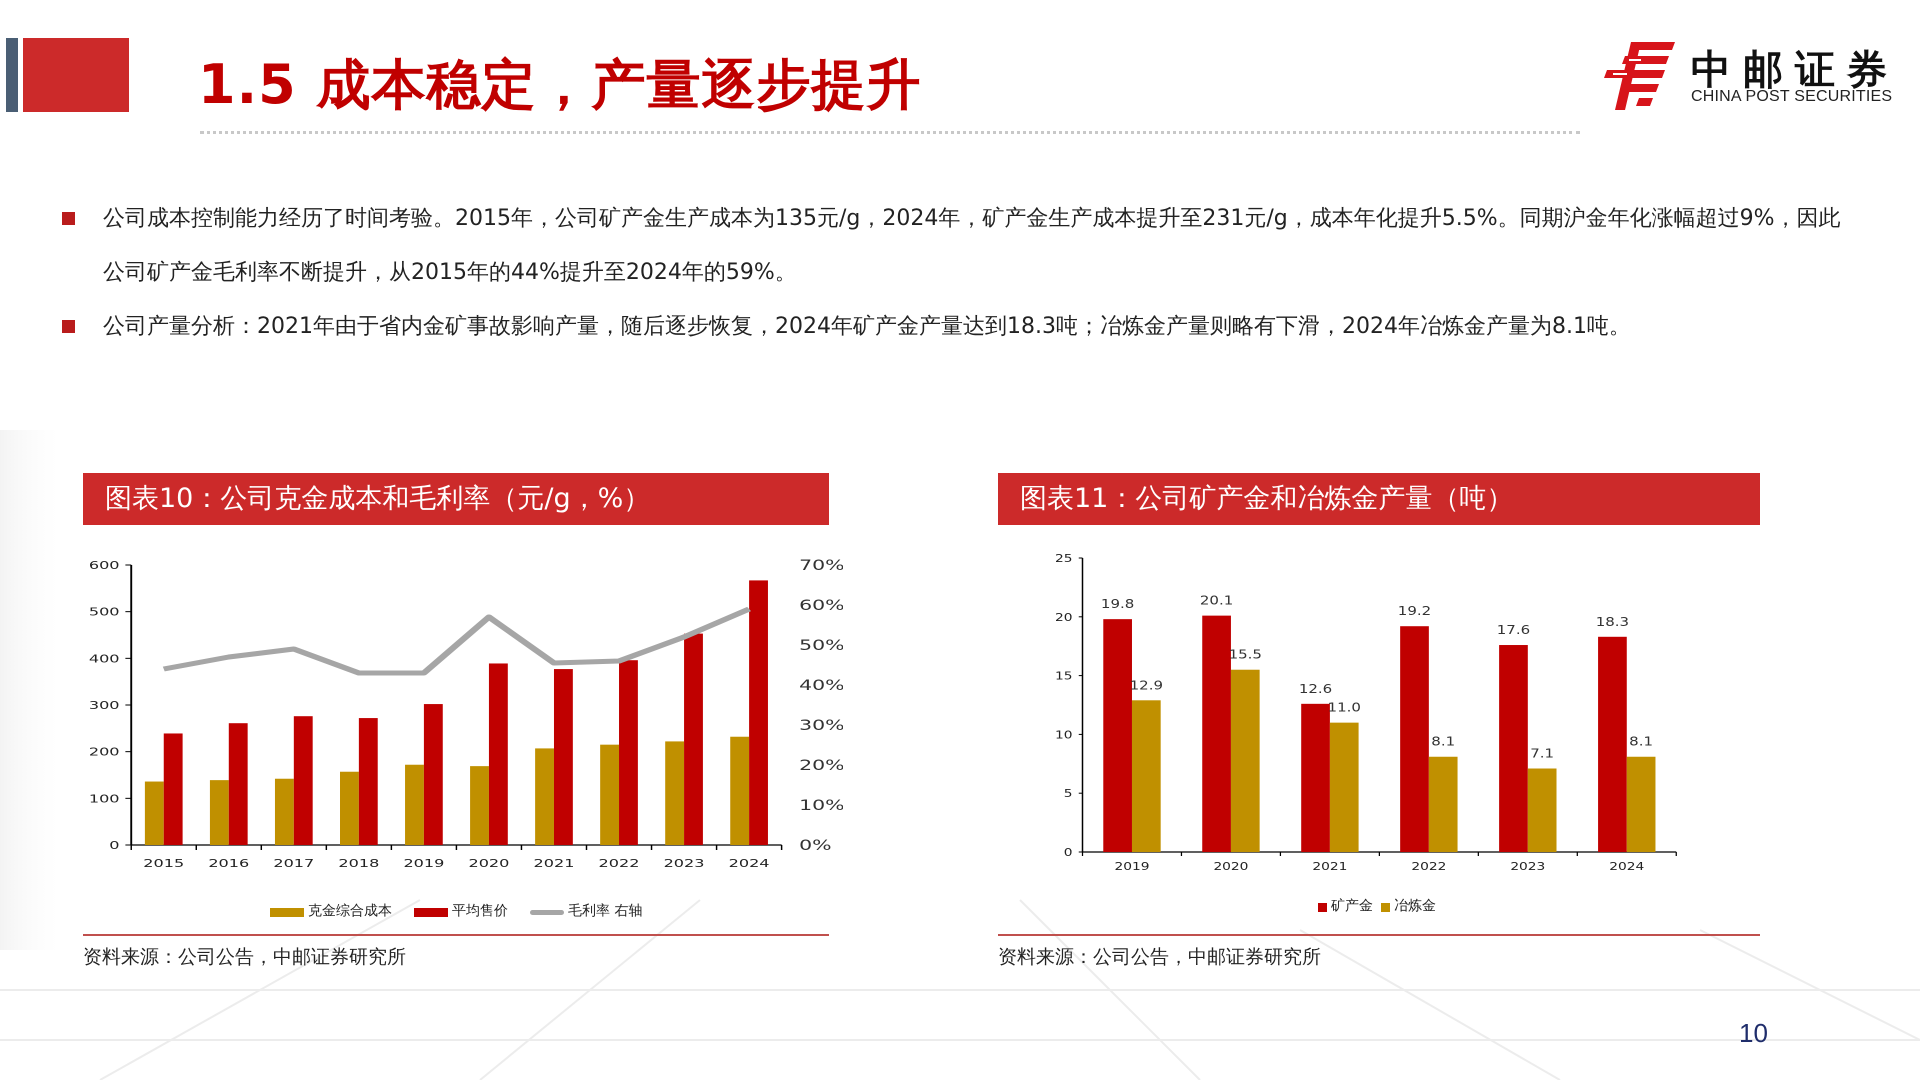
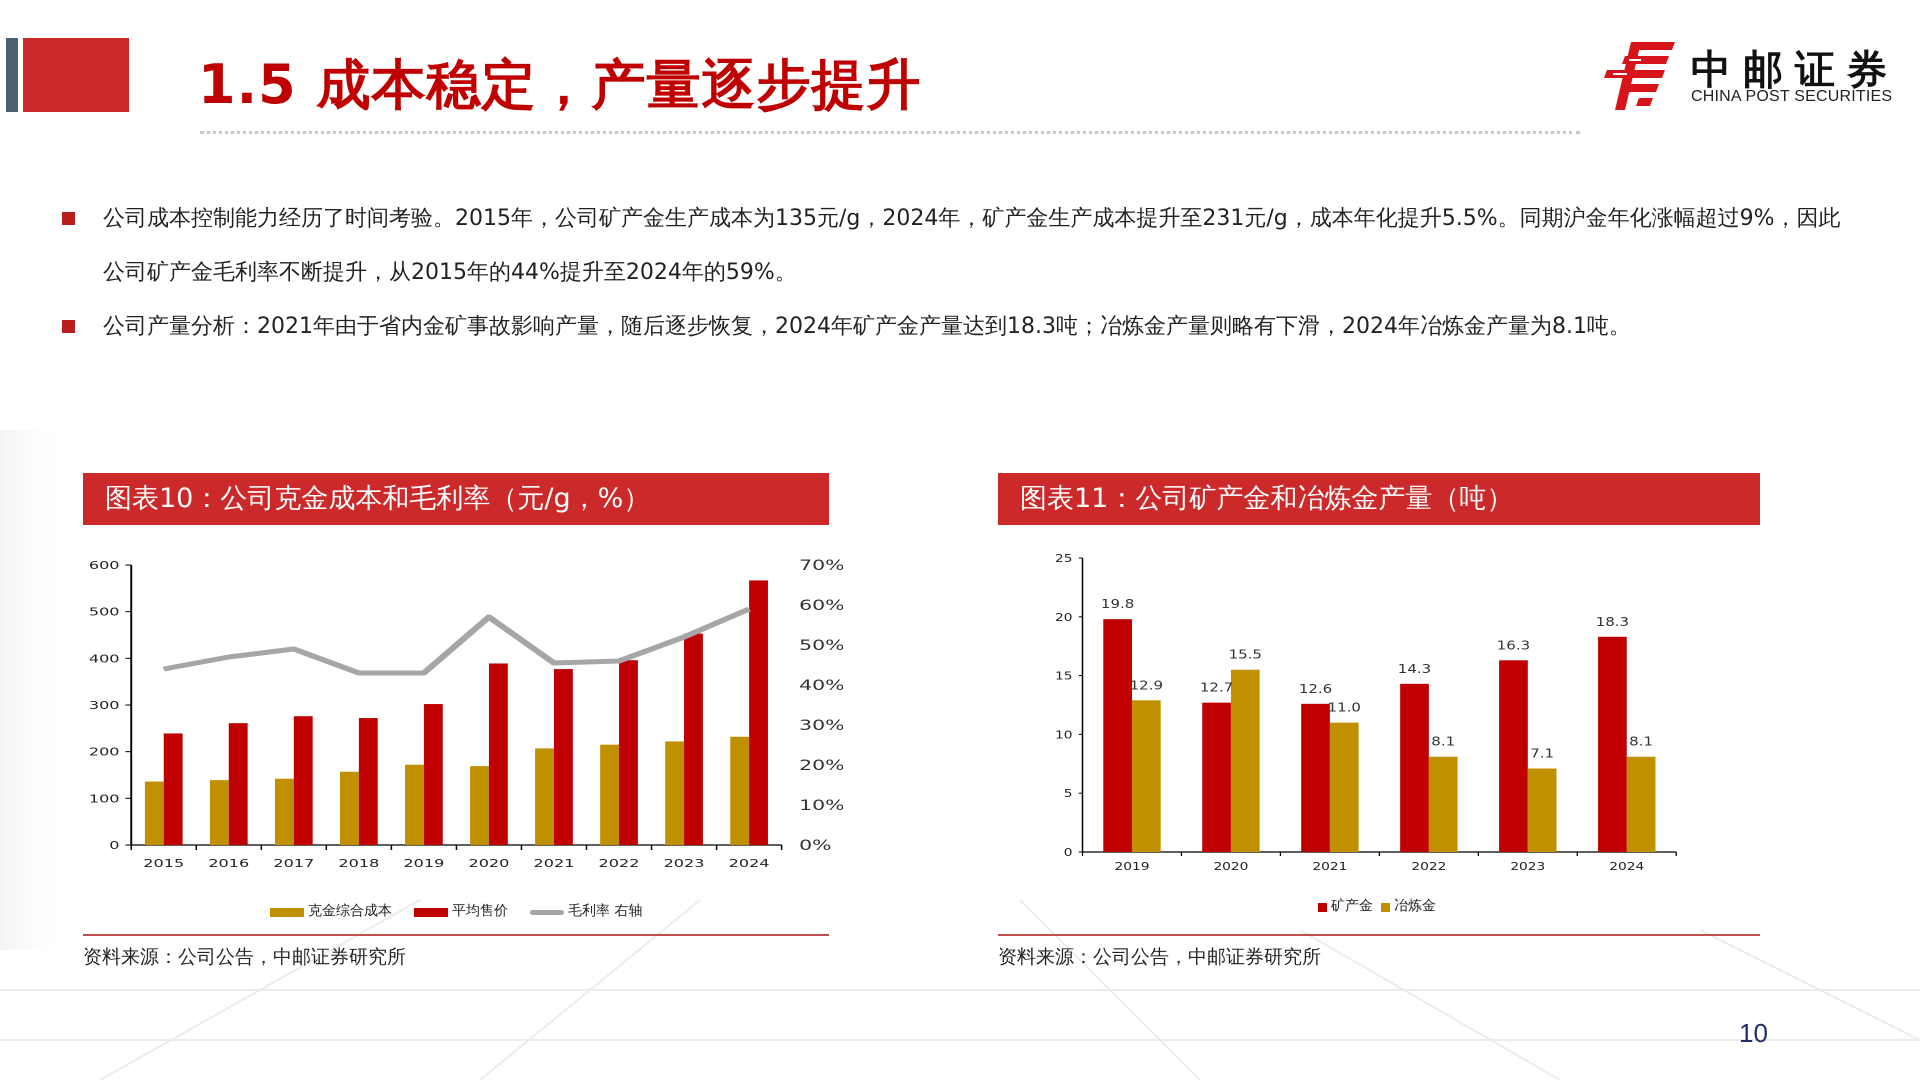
图表11：公司矿产金和冶炼金产量（吨）/矿产金/2020: 20.1 -> 12.7
图表11：公司矿产金和冶炼金产量（吨）/矿产金/2022: 19.2 -> 14.3
图表11：公司矿产金和冶炼金产量（吨）/矿产金/2023: 17.6 -> 16.3
